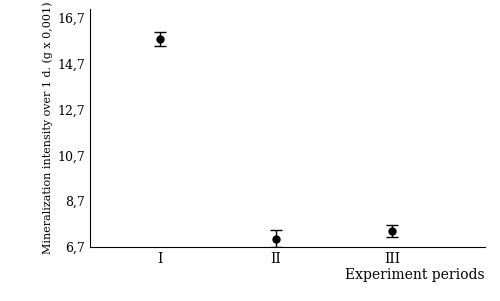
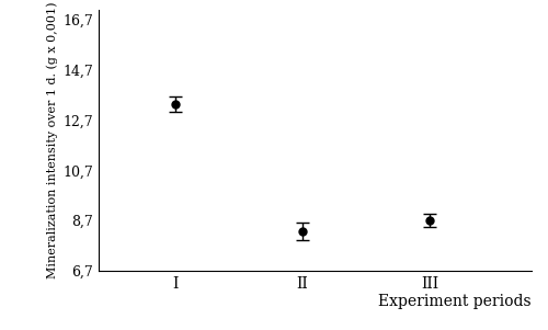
I: 15,80 -> 13,35
II: 7,05 -> 8,25
III: 7,38 -> 8,70
